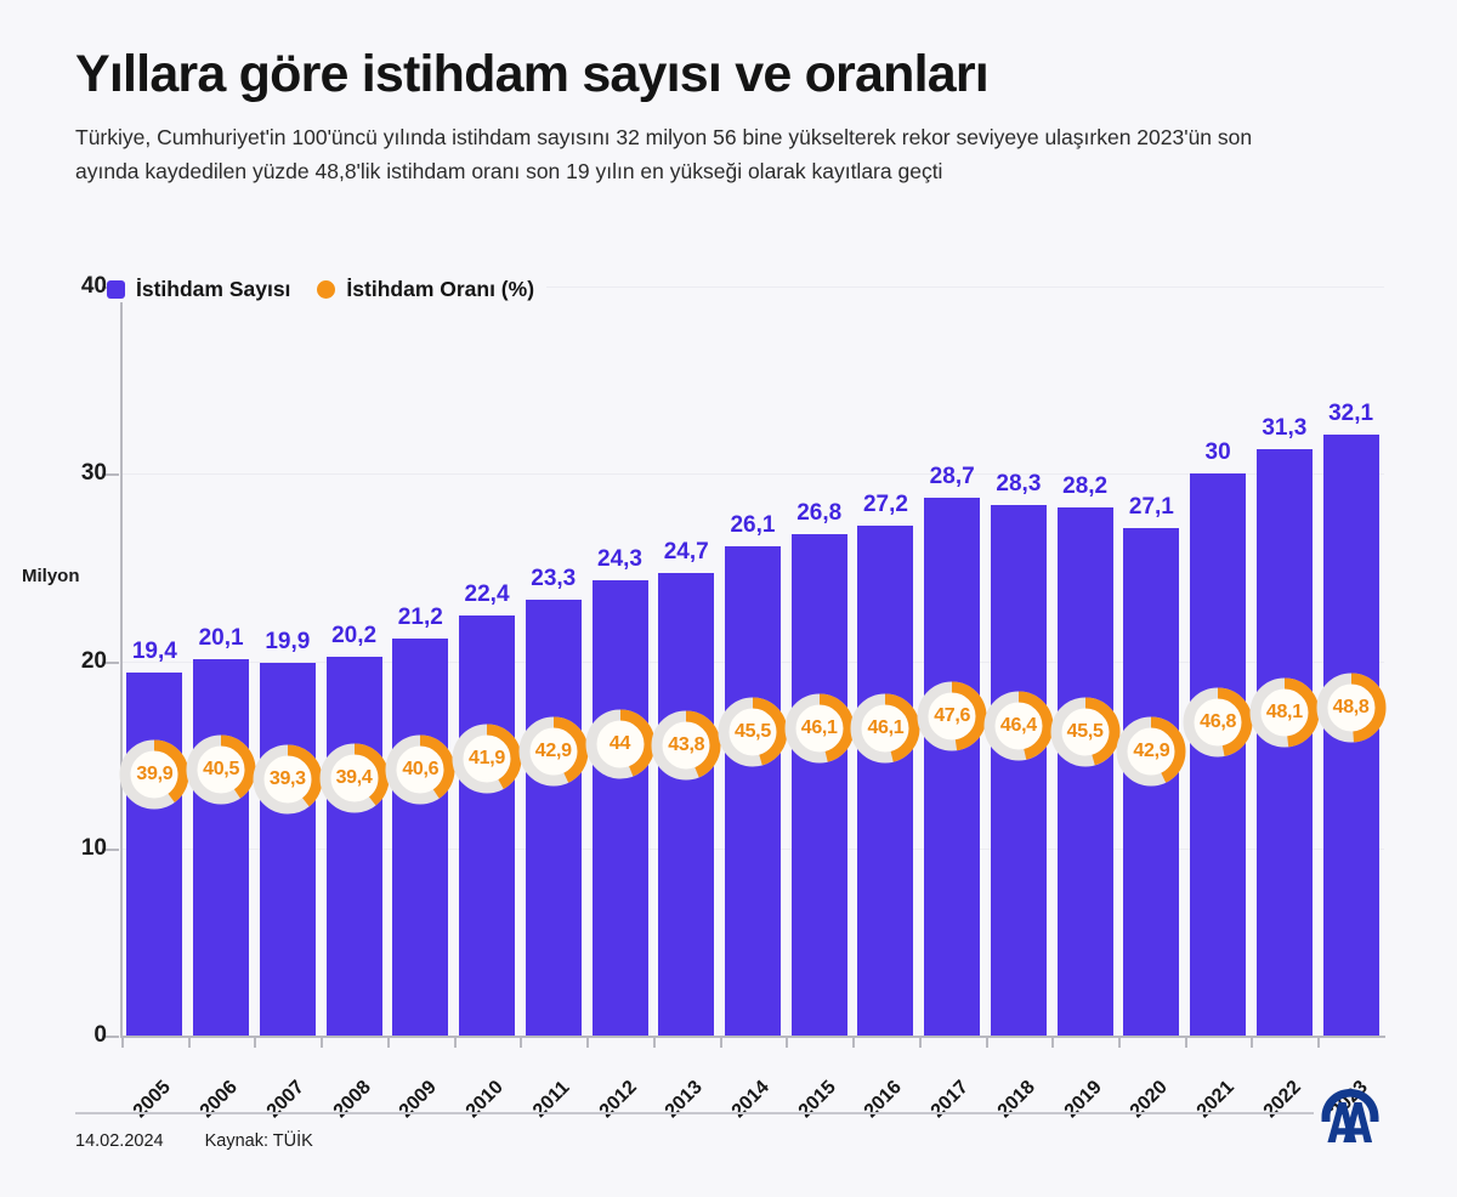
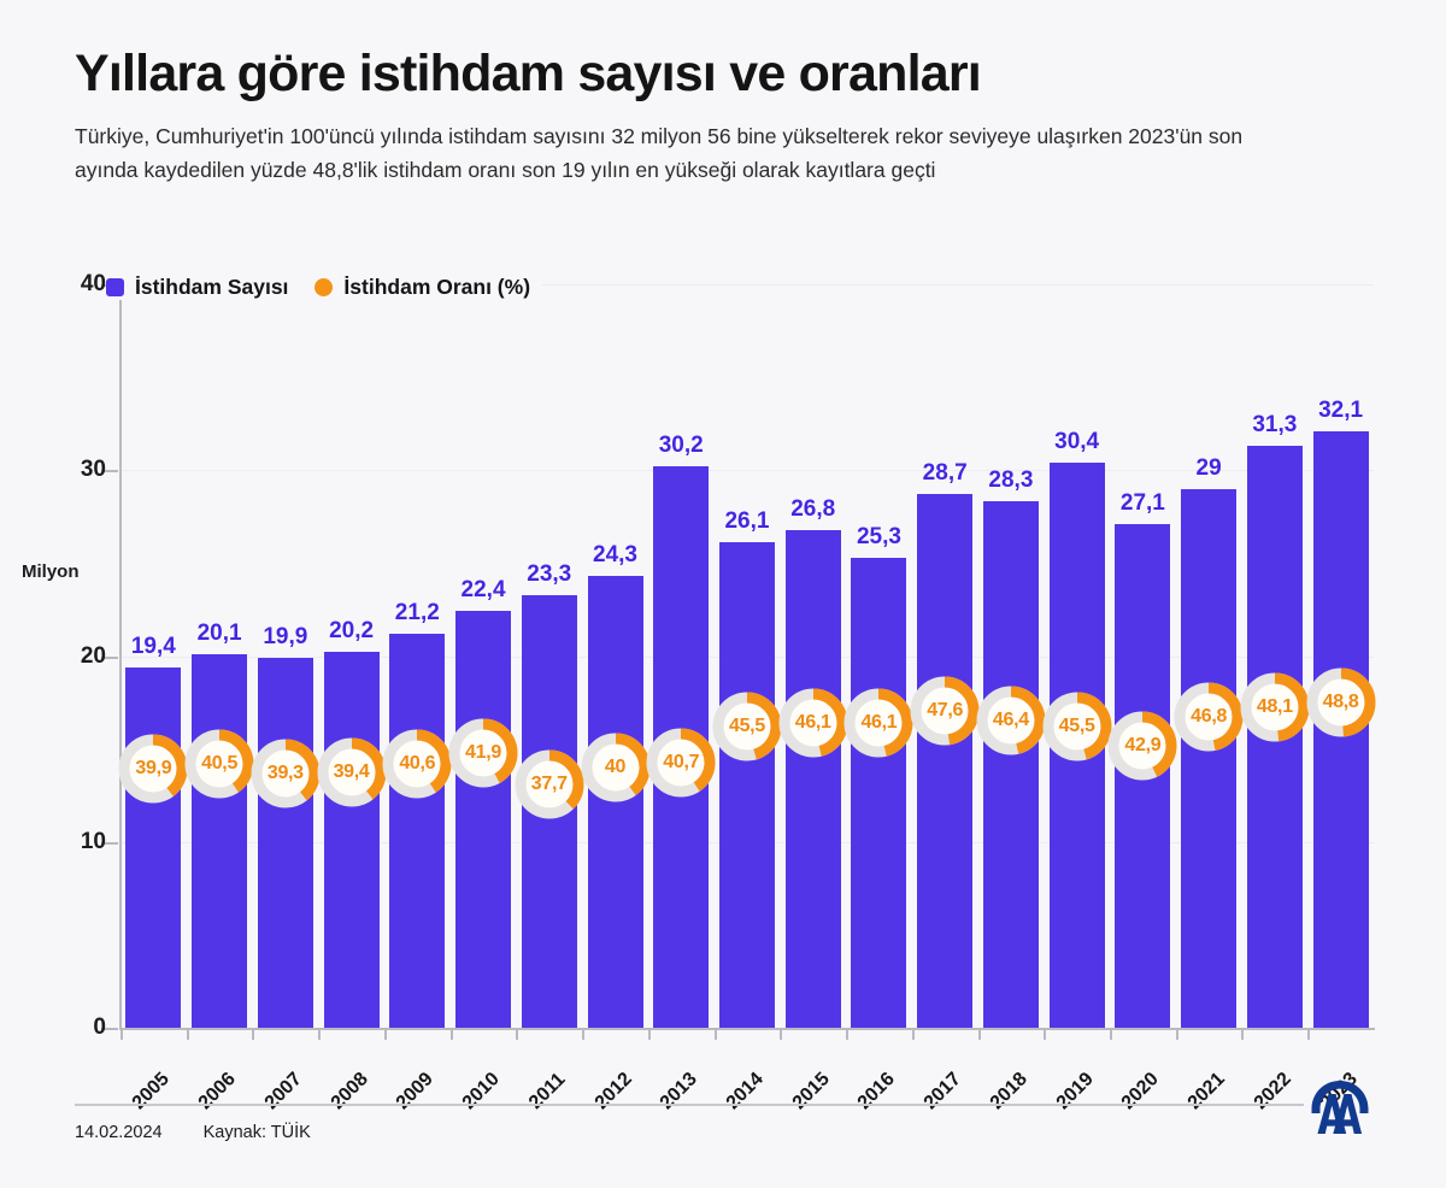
İstihdam Oranı (%)/2011: 42,9 -> 37,7
İstihdam Oranı (%)/2012: 44 -> 40
İstihdam Sayısı/2013: 24,7 -> 30,2
İstihdam Oranı (%)/2013: 43,8 -> 40,7
İstihdam Sayısı/2016: 27,2 -> 25,3
İstihdam Sayısı/2019: 28,2 -> 30,4
İstihdam Sayısı/2021: 30 -> 29
